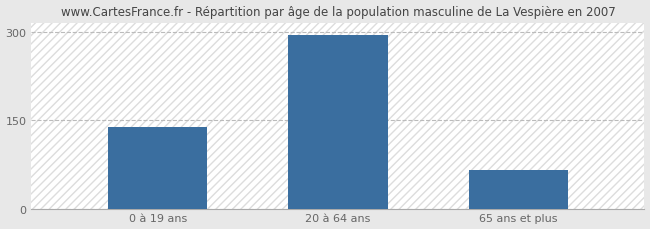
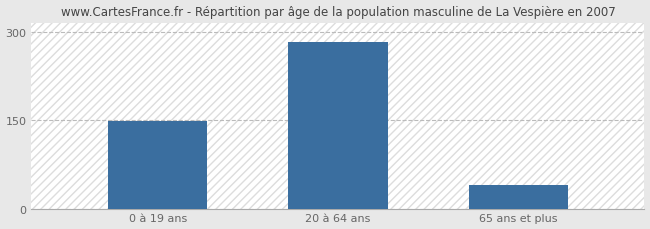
0 à 19 ans: 138 -> 148
20 à 64 ans: 294 -> 283
65 ans et plus: 66 -> 40
